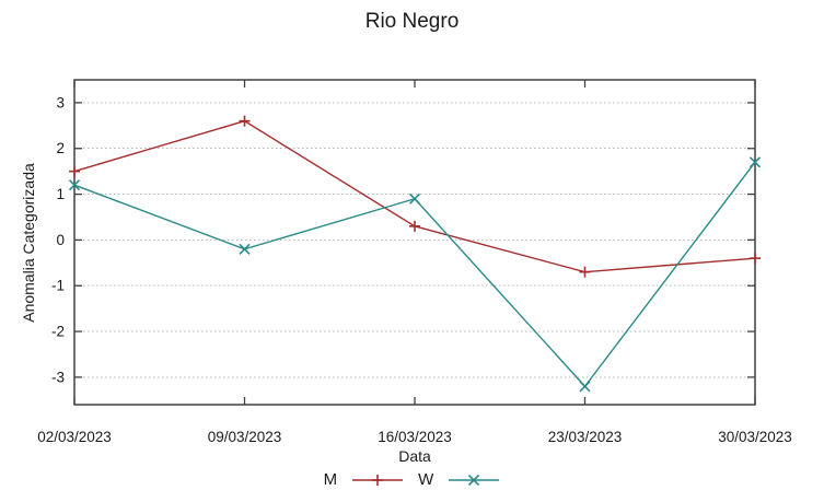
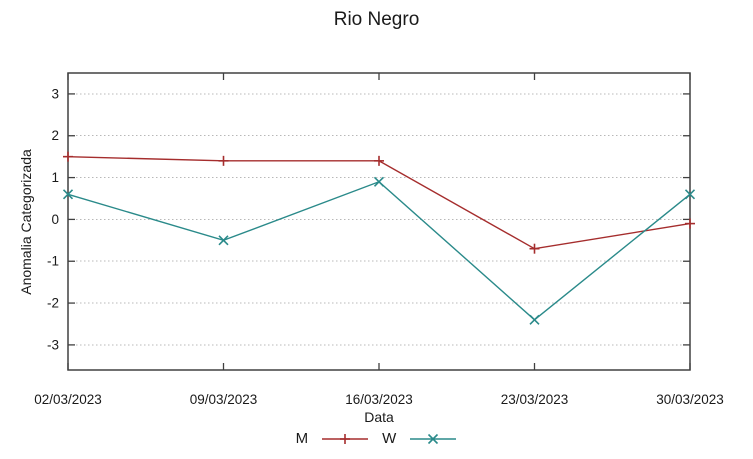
W/02/03/2023: 1.2 -> 0.6
M/09/03/2023: 2.6 -> 1.4
W/09/03/2023: -0.2 -> -0.5
M/16/03/2023: 0.3 -> 1.4
W/23/03/2023: -3.2 -> -2.4
M/30/03/2023: -0.4 -> -0.1
W/30/03/2023: 1.7 -> 0.6
